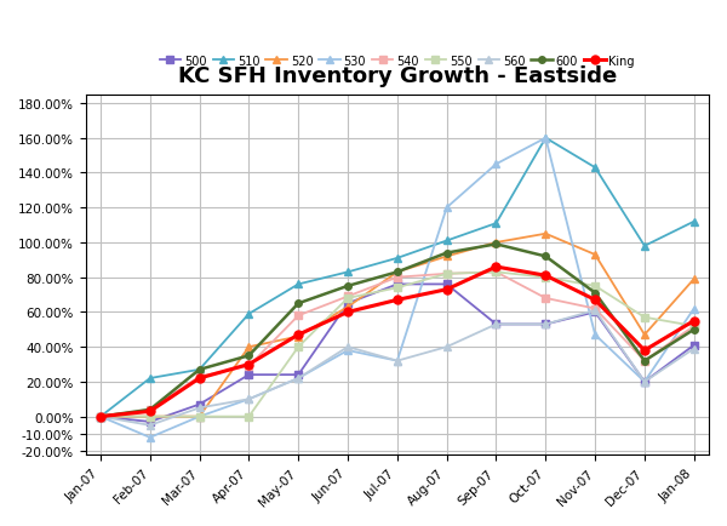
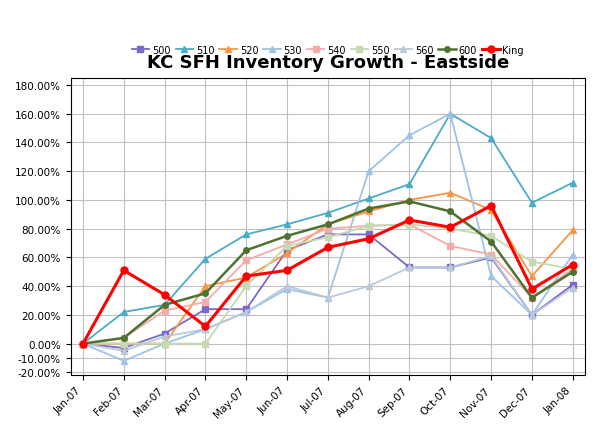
King/Feb-07: 3% -> 51%
King/Mar-07: 22% -> 34%
King/Apr-07: 30% -> 12%
King/Jun-07: 60% -> 51%
King/Nov-07: 67% -> 96%
